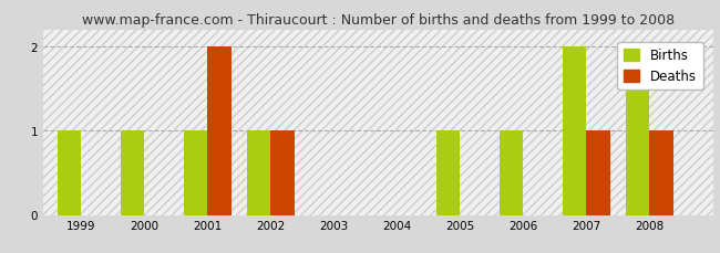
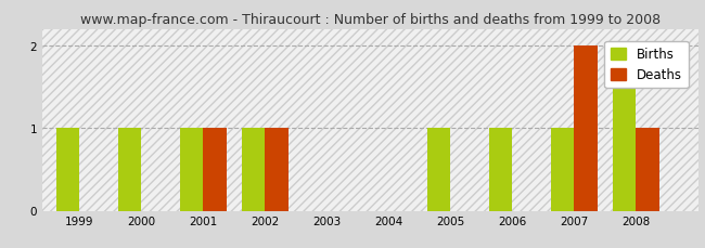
Deaths/2001: 2 -> 1
Births/2007: 2 -> 1
Deaths/2007: 1 -> 2
